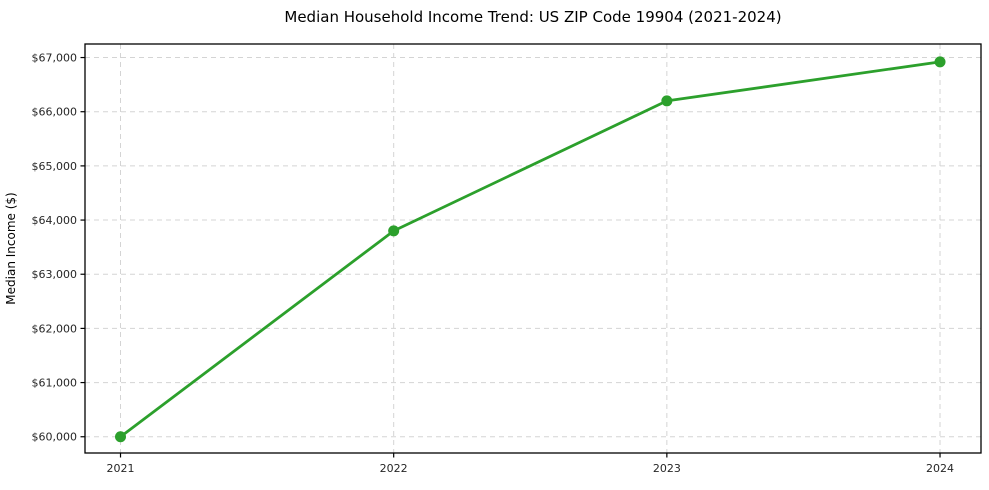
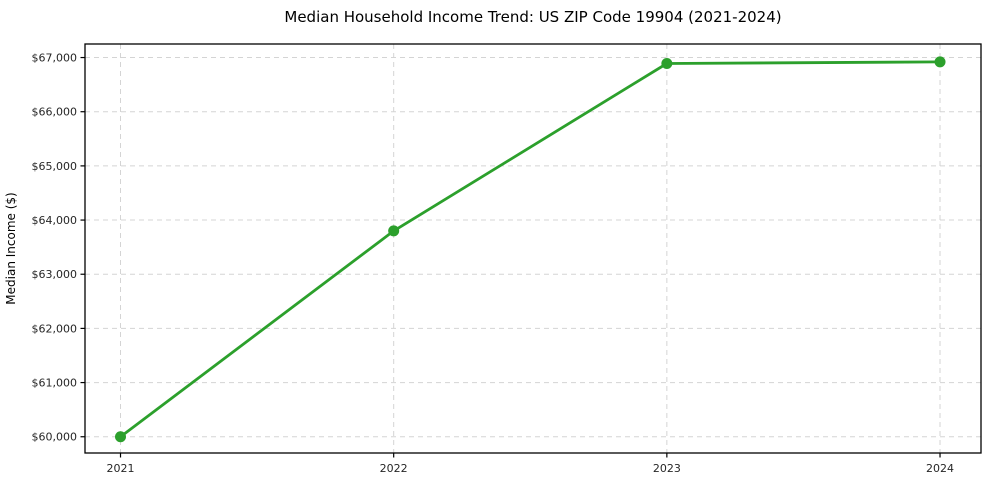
2023: $66200 -> $66900
